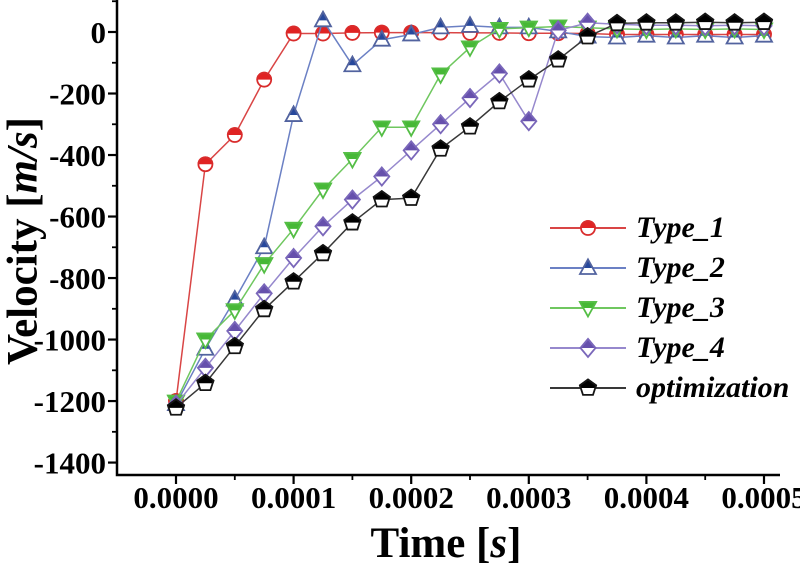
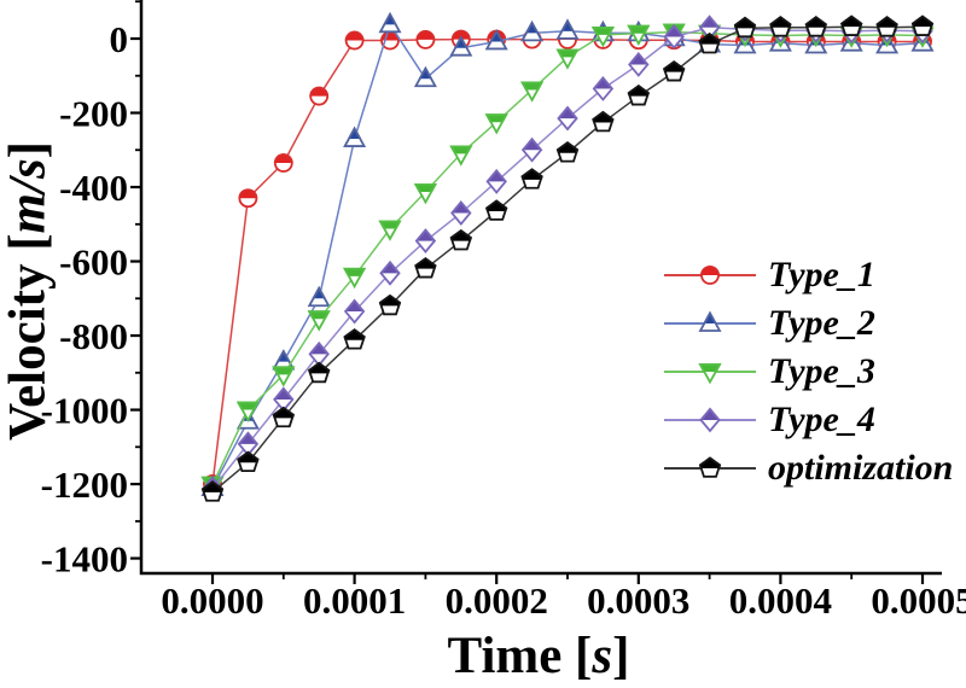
Type_3/0.0002: -310 -> -220
optimization/0.0002: -540 -> -460
Type_4/0.0003: -290 -> -70
